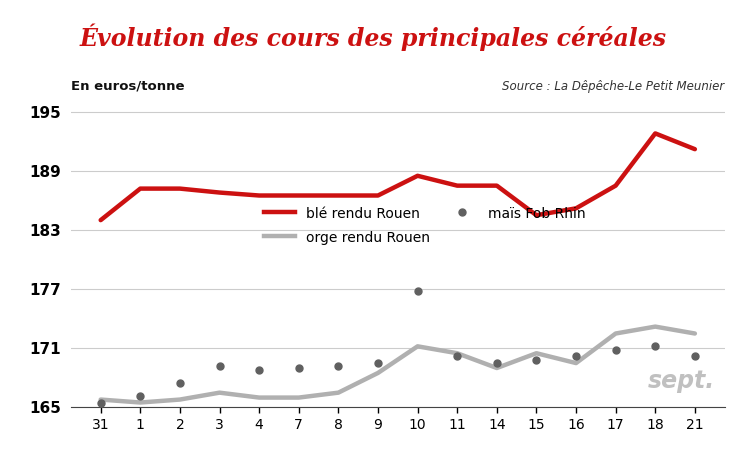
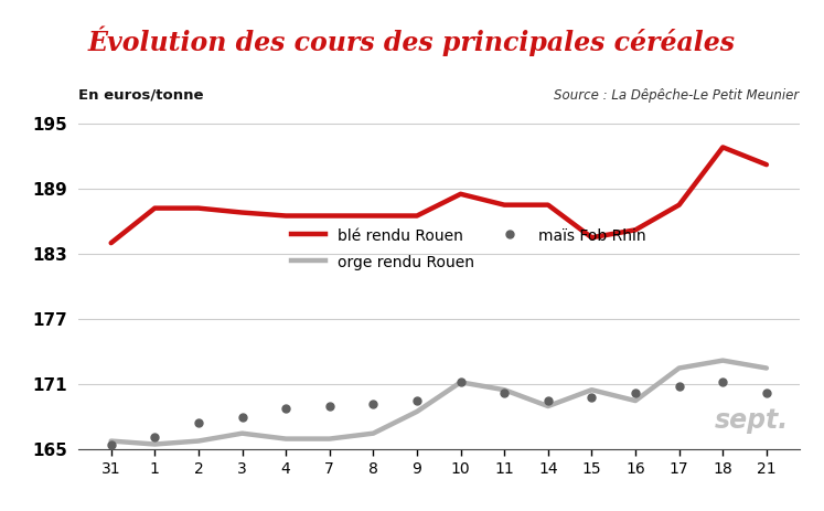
maïs Fob Rhin/3: 169.2 -> 168.0
maïs Fob Rhin/10: 176.8 -> 171.2
